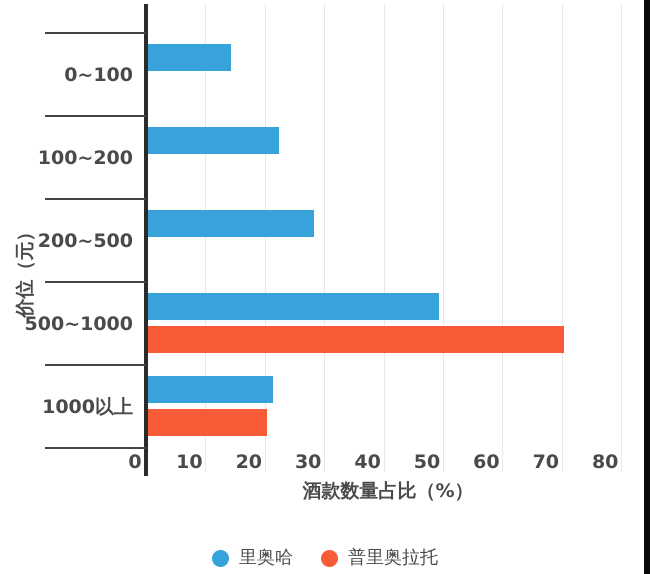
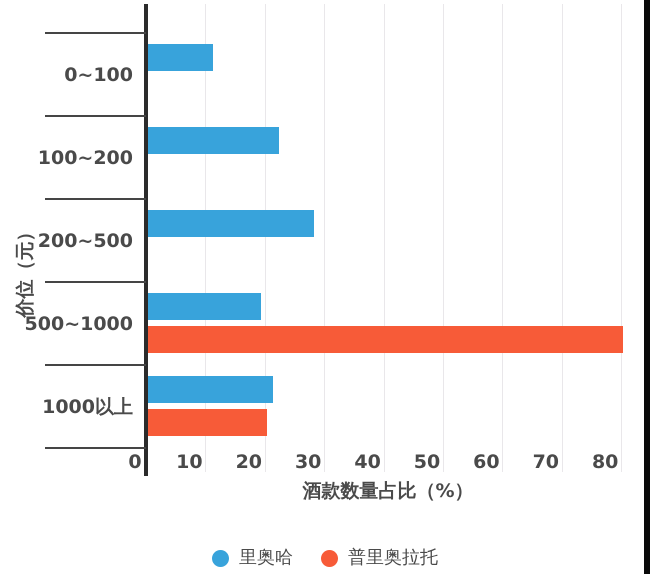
里奥哈/0~100: 14 -> 11
里奥哈/500~1000: 49 -> 19
普里奥拉托/500~1000: 70 -> 80
